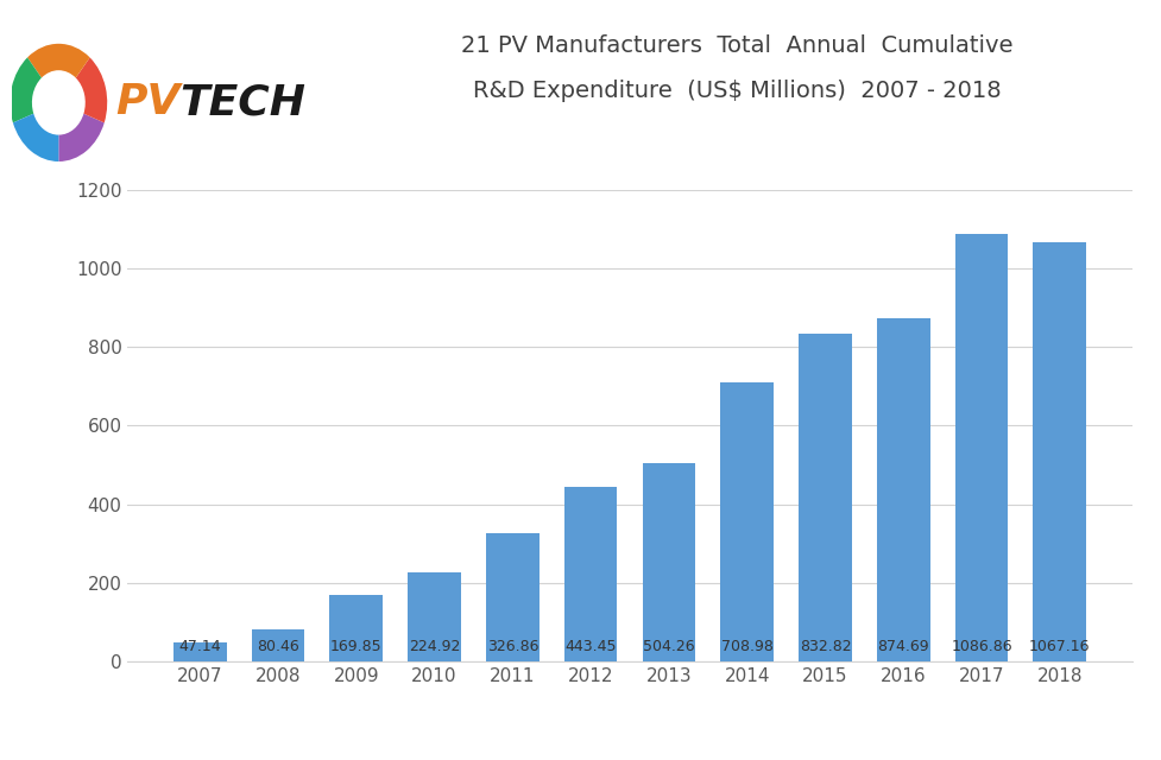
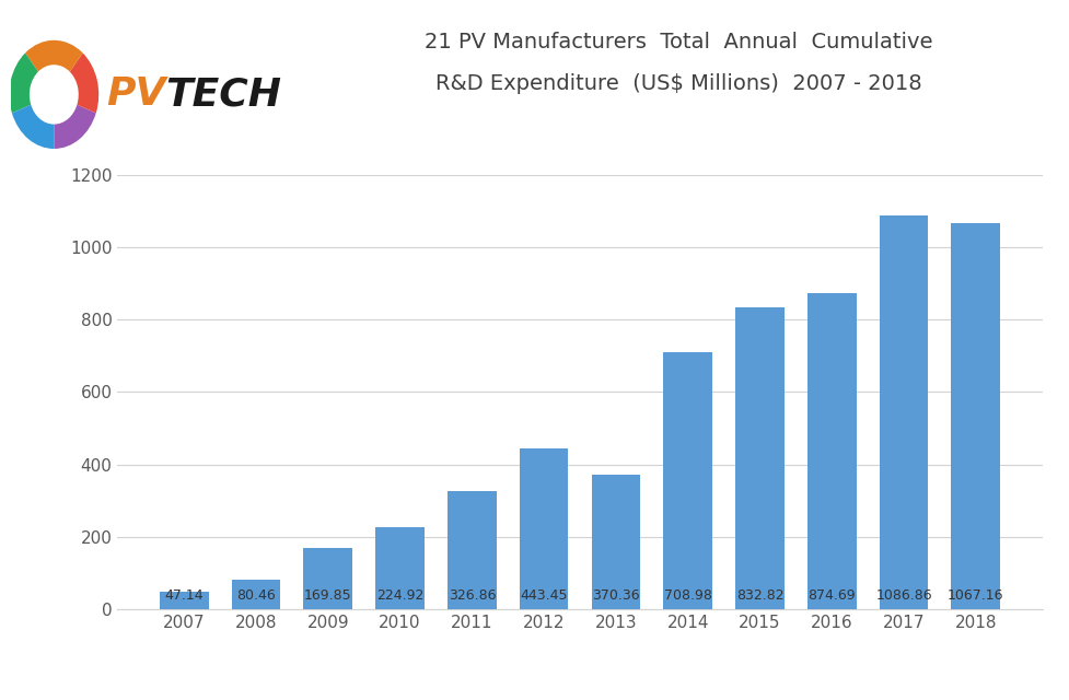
2013: 504.26 -> 370.36
